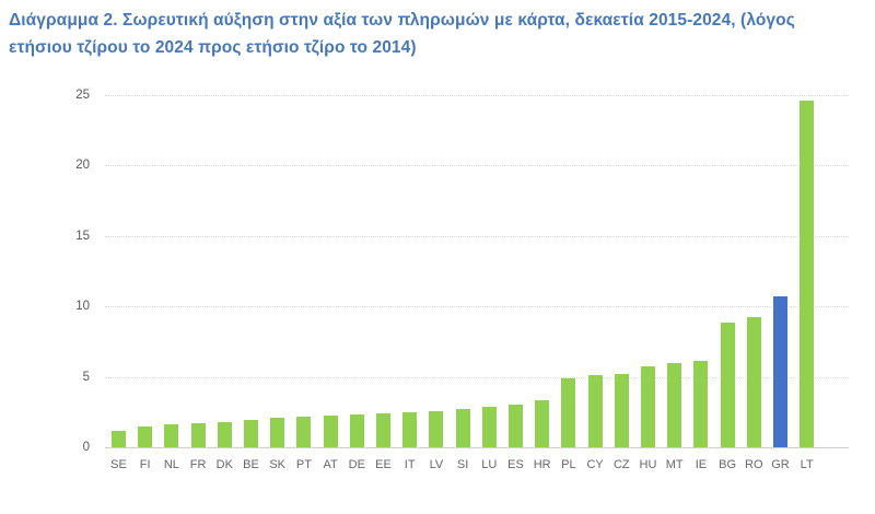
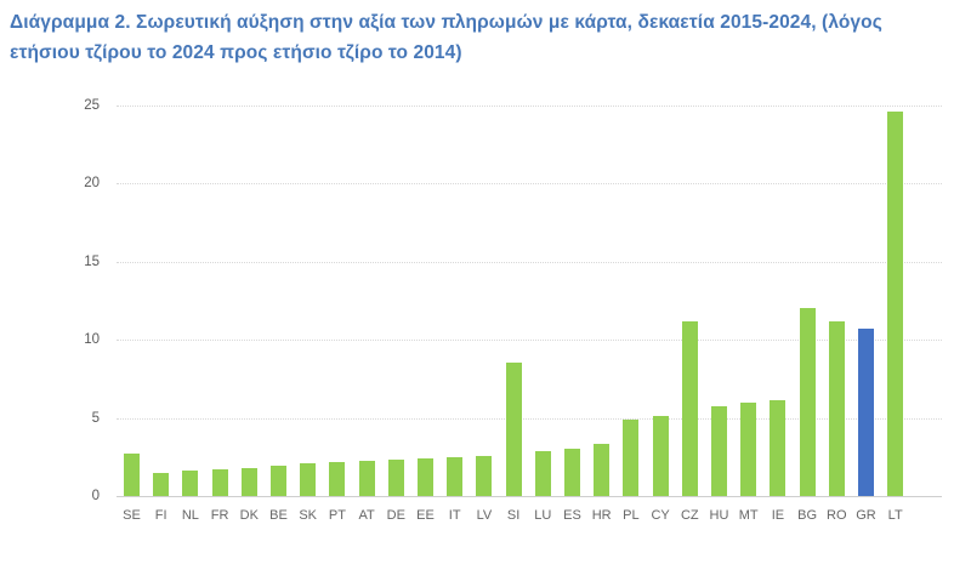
SE: 1.2 -> 2.7
SI: 2.7 -> 8.5
CZ: 5.2 -> 11.2
BG: 8.8 -> 12.0
RO: 9.2 -> 11.2
